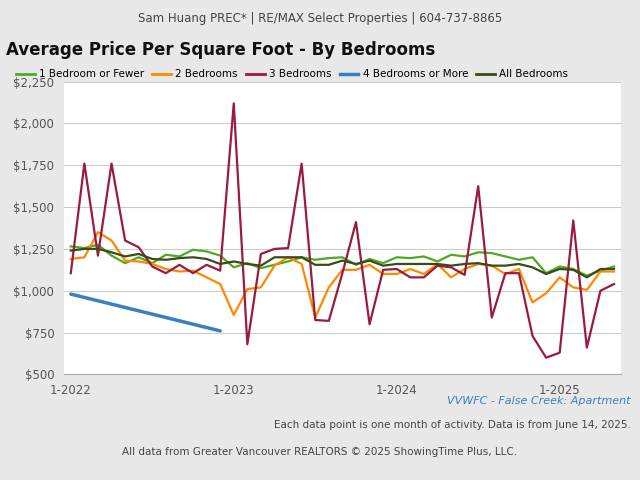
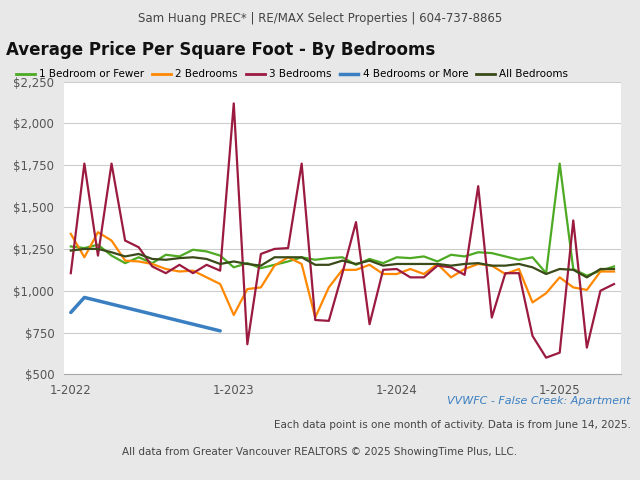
2 Bedrooms/1-2022: $1,190 -> $1,340
4 Bedrooms or More/1-2022: $980 -> $870
1 Bedroom or Fewer/1-2025: $1,140 -> $1,760
